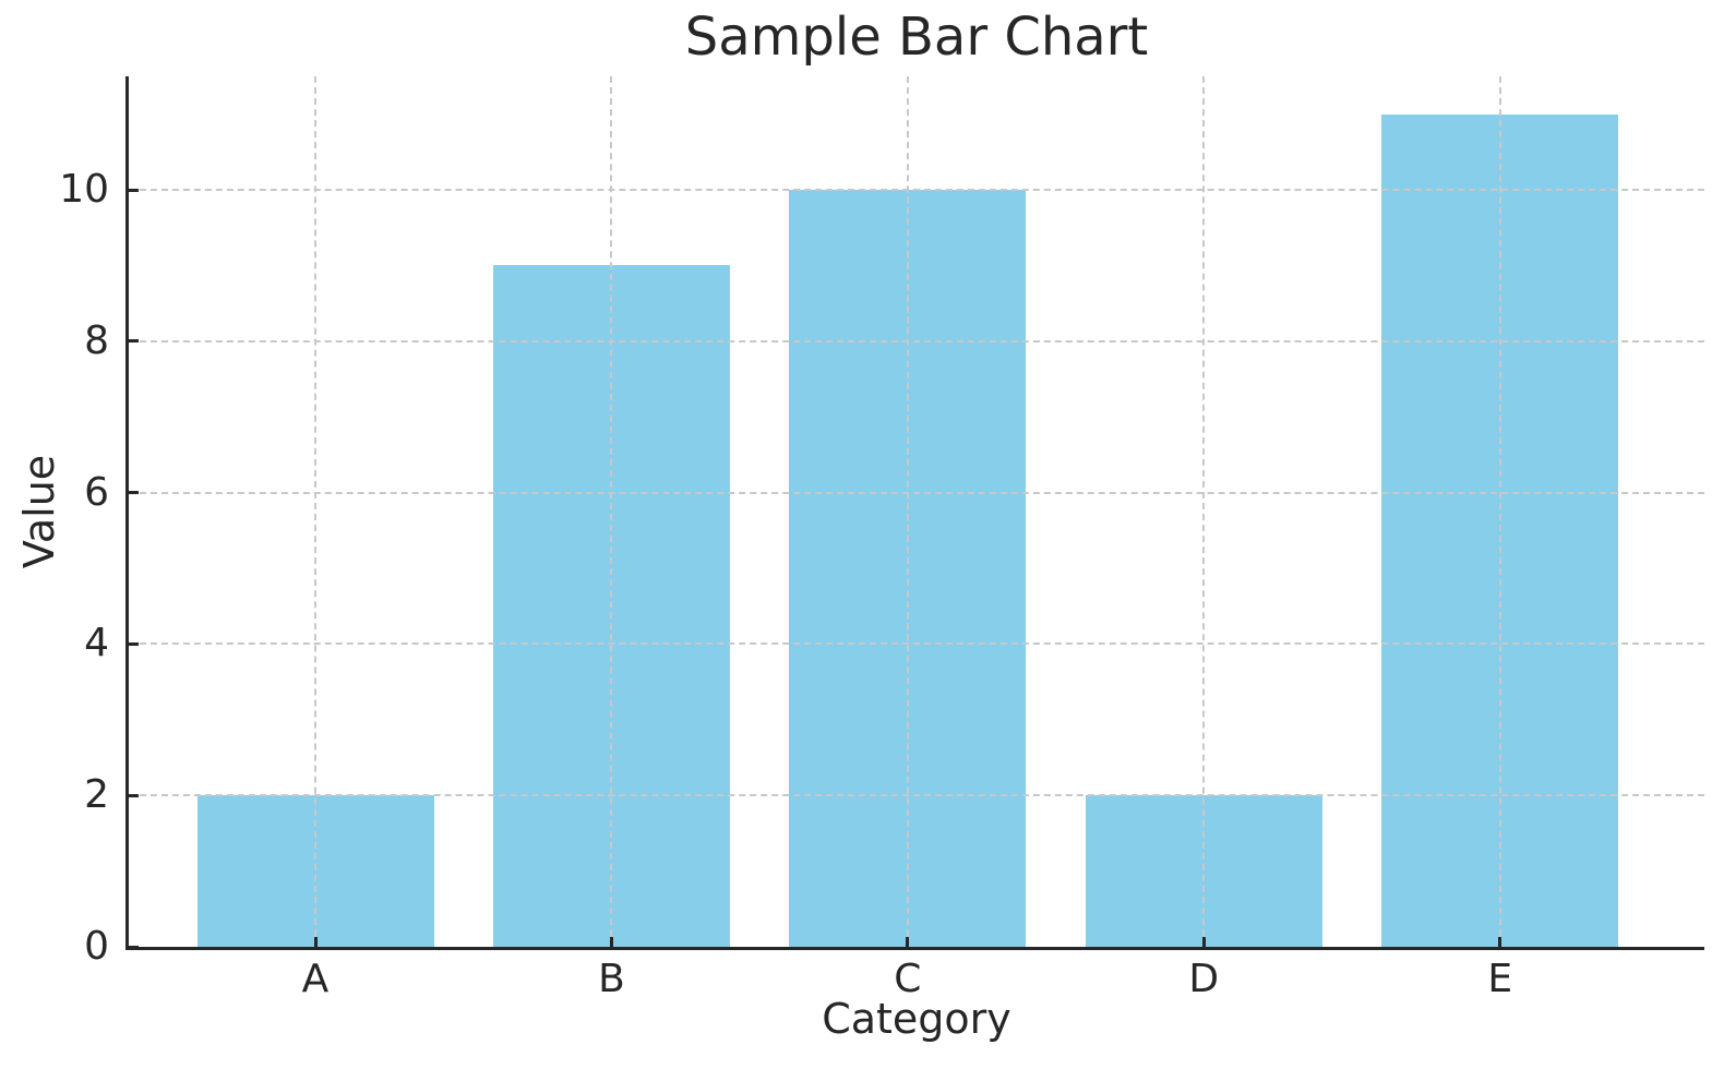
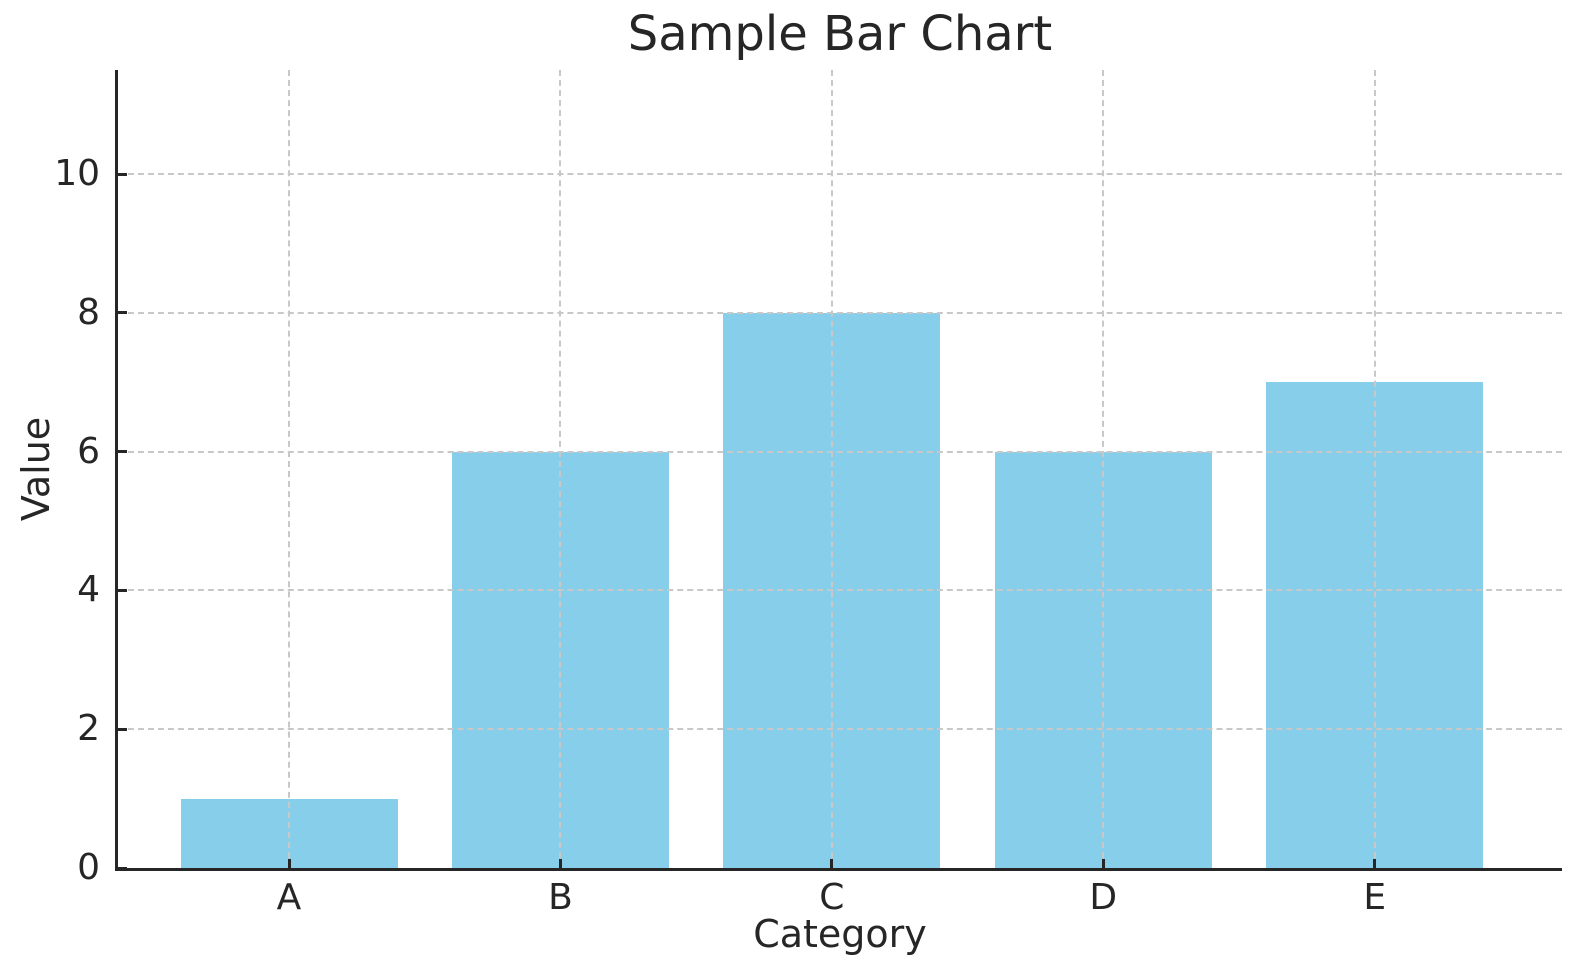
A: 2 -> 1
B: 9 -> 6
C: 10 -> 8
D: 2 -> 6
E: 11 -> 7
